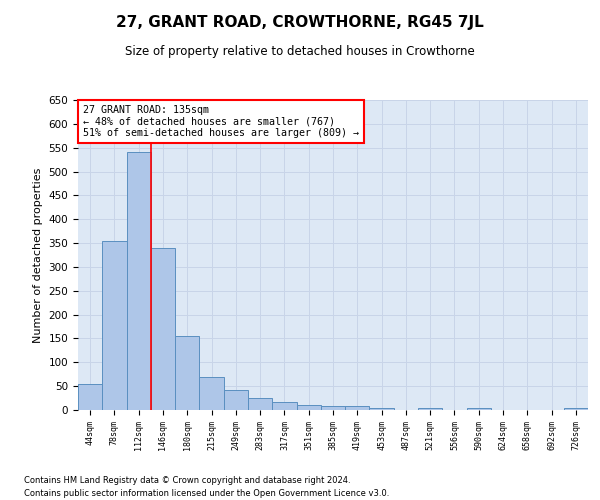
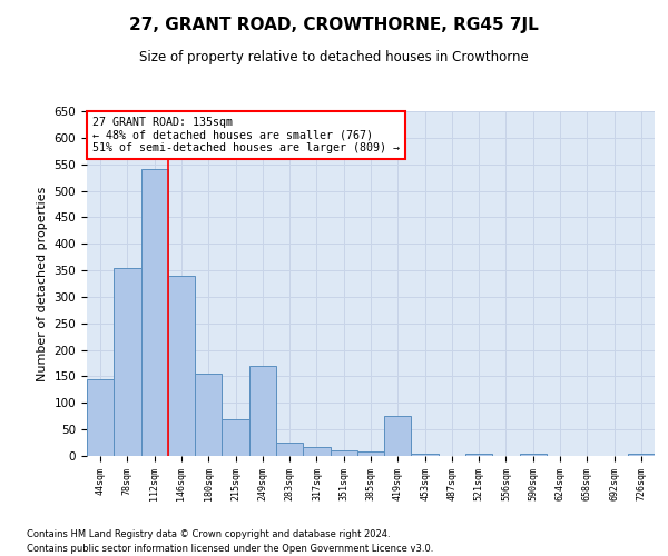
44sqm: 55 -> 145
249sqm: 42 -> 170
419sqm: 9 -> 75
